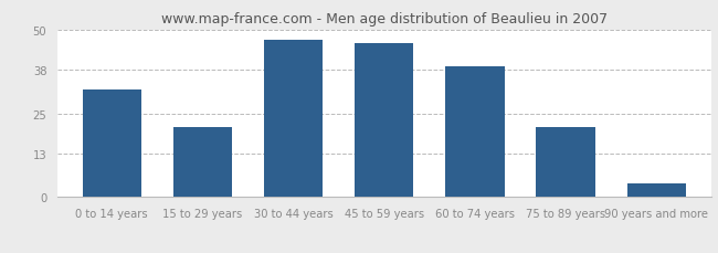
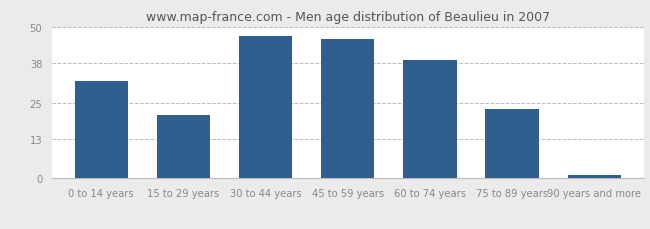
75 to 89 years: 21 -> 23
90 years and more: 4 -> 1
